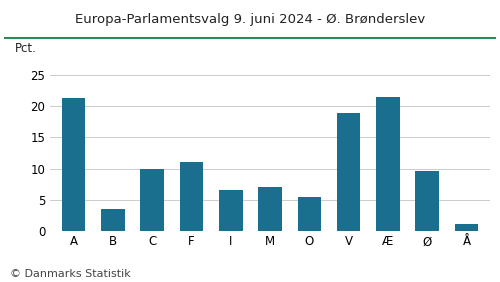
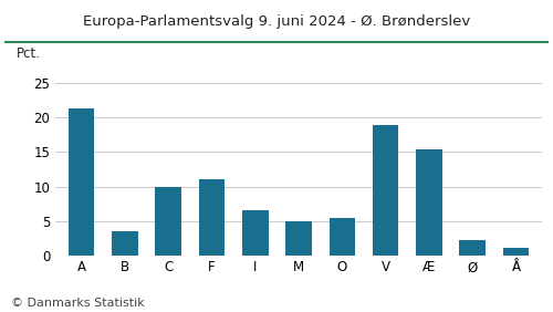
M: 7.0 -> 5.0
Æ: 21.4 -> 15.4
Ø: 9.6 -> 2.3
